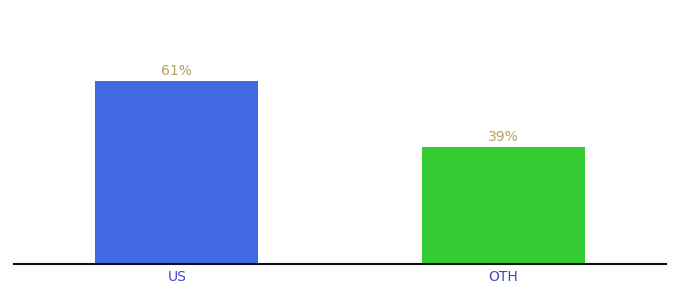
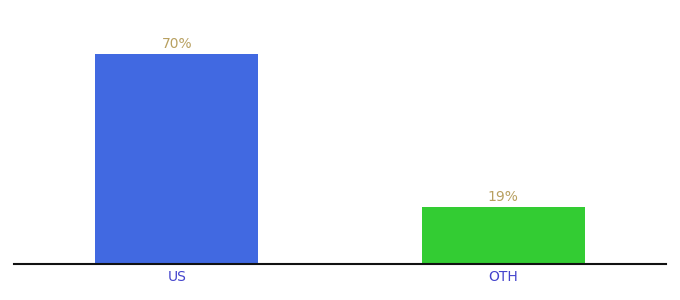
US: 61% -> 70%
OTH: 39% -> 19%
